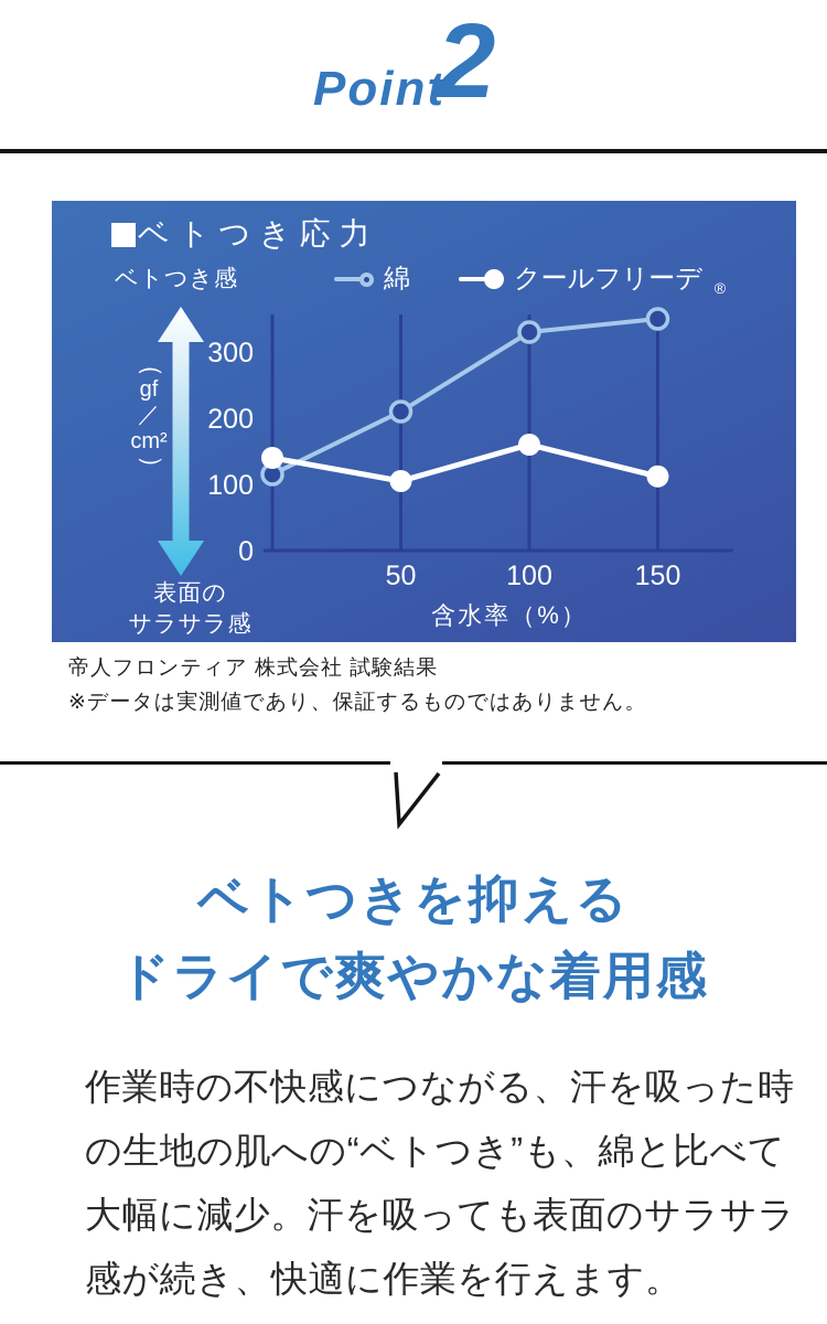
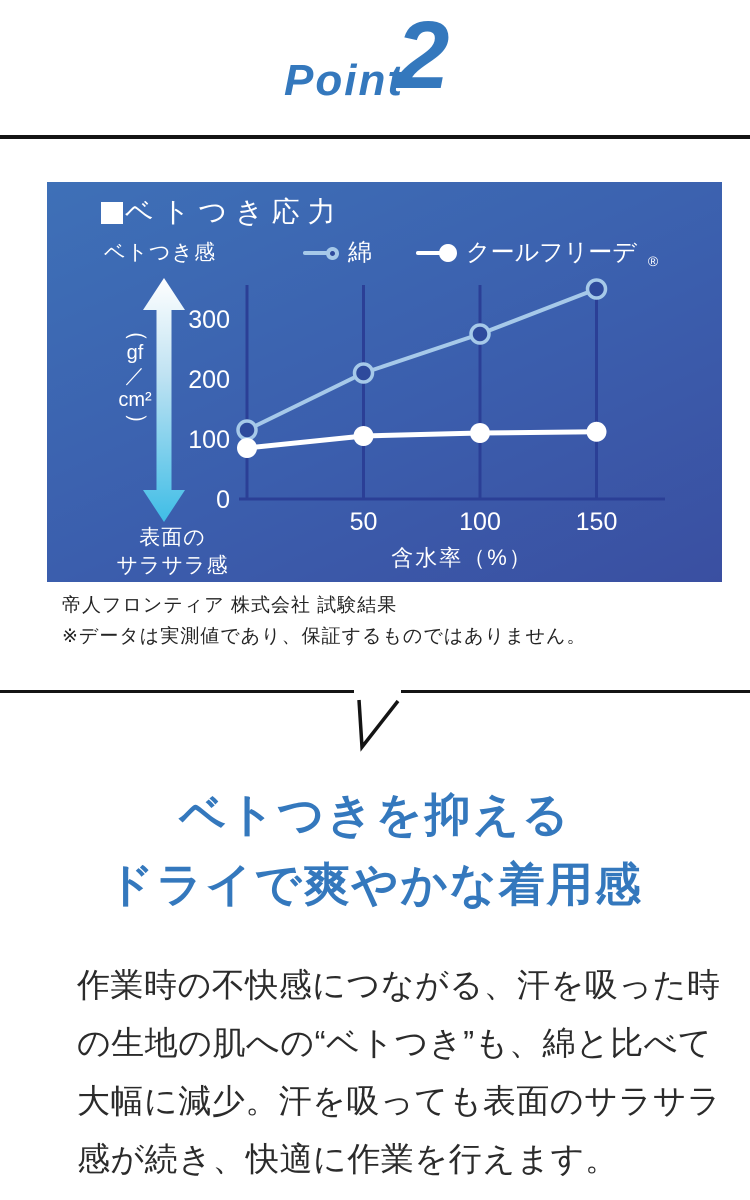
クールフリーデ®/0: 140 -> 80
綿/100: 330 -> 280
クールフリーデ®/100: 160 -> 110
